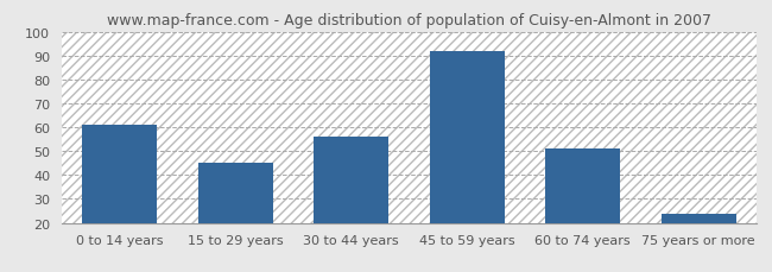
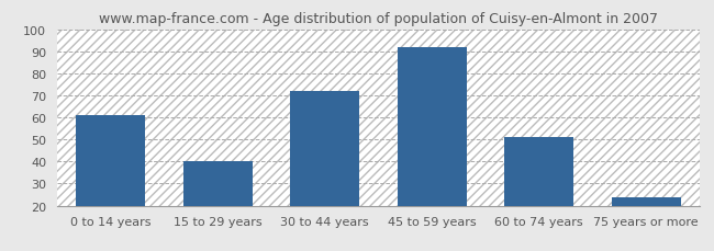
15 to 29 years: 45 -> 40
30 to 44 years: 56 -> 72
